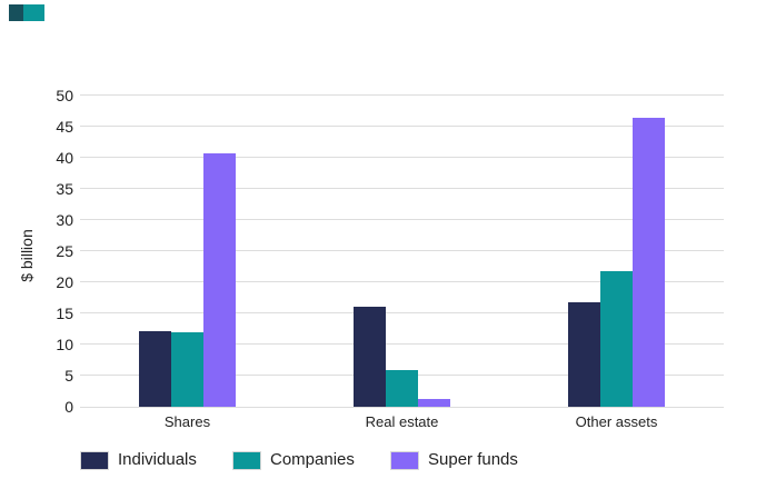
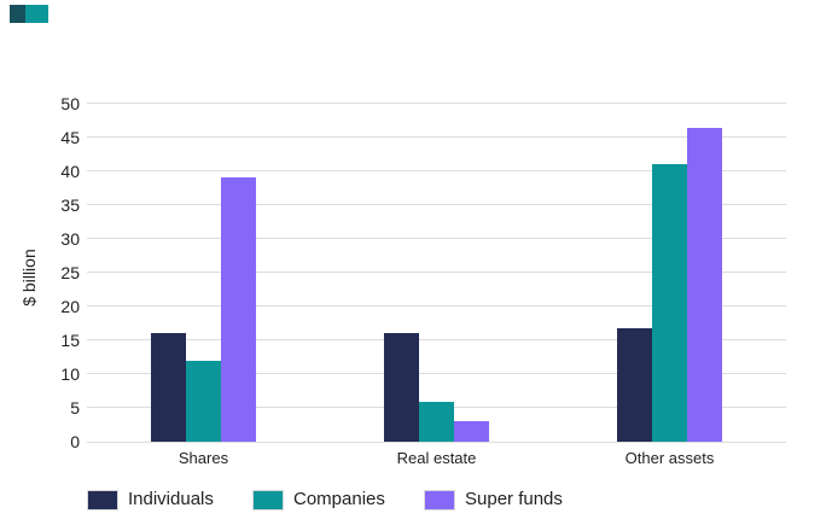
Individuals/Shares: 12 -> 16
Super funds/Shares: 41 -> 39
Super funds/Real estate: 1 -> 3
Companies/Other assets: 22 -> 41
